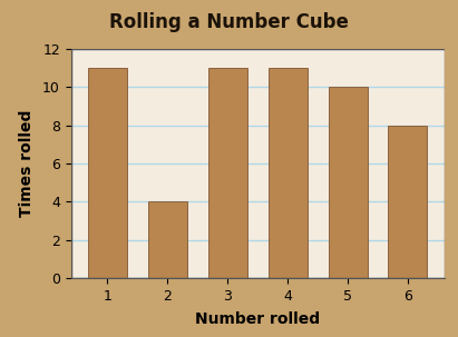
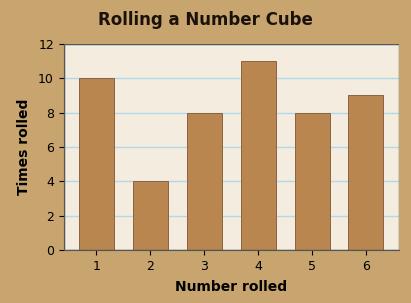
1: 11 -> 10
3: 11 -> 8
5: 10 -> 8
6: 8 -> 9
